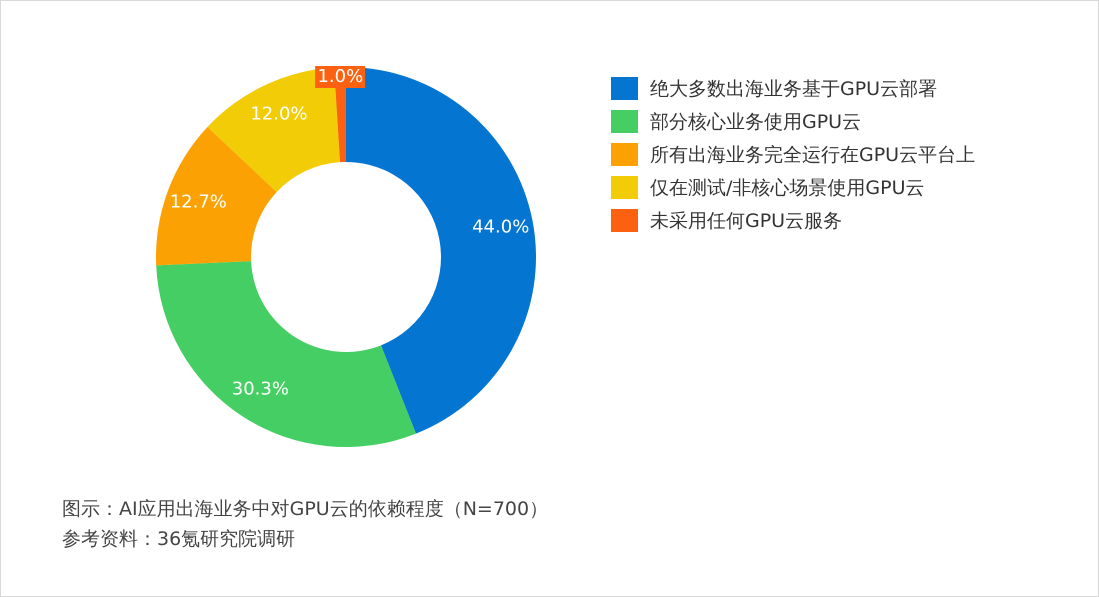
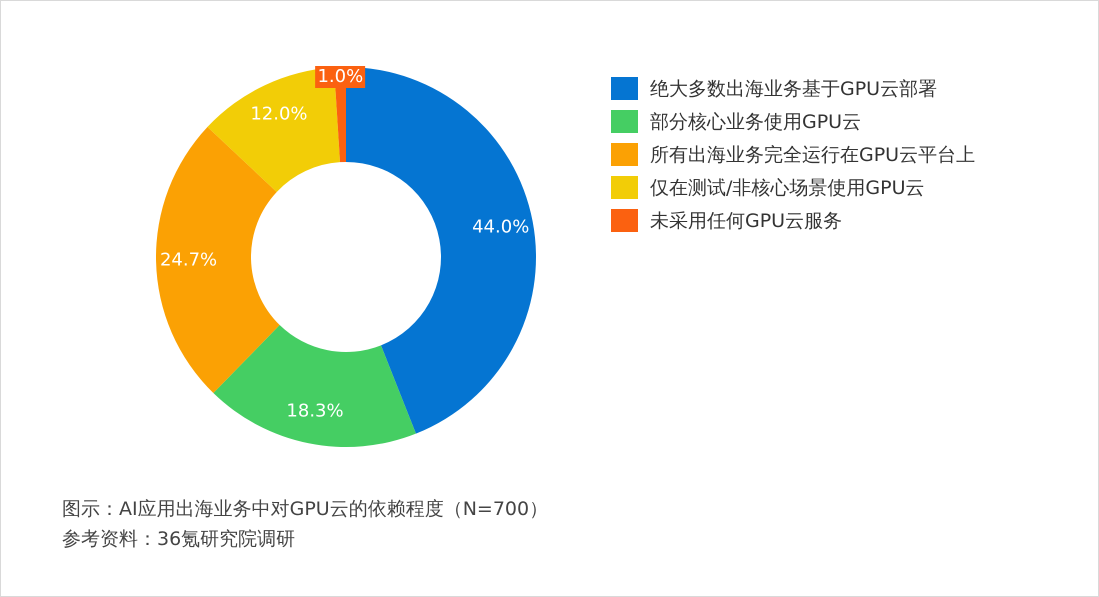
部分核心业务使用GPU云: 30.3% -> 18.3%
所有出海业务完全运行在GPU云平台上: 12.7% -> 24.7%
